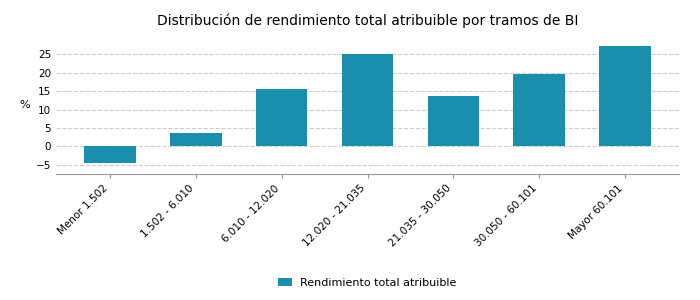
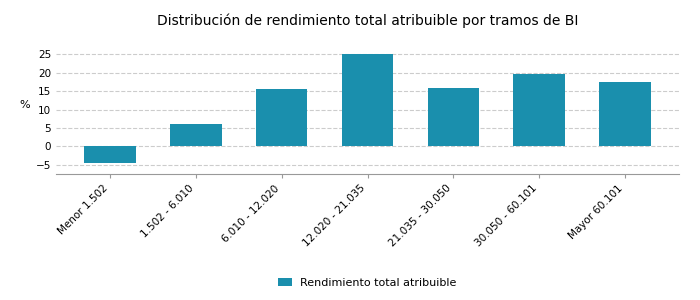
1.502 - 6.010: 3.7 -> 6.0
21.035 - 30.050: 13.8 -> 16.0
Mayor 60.101: 27.3 -> 17.5
